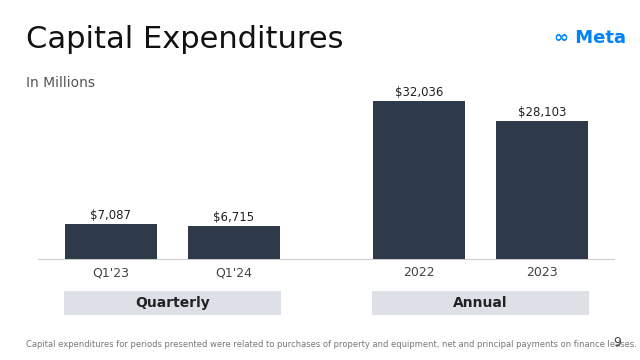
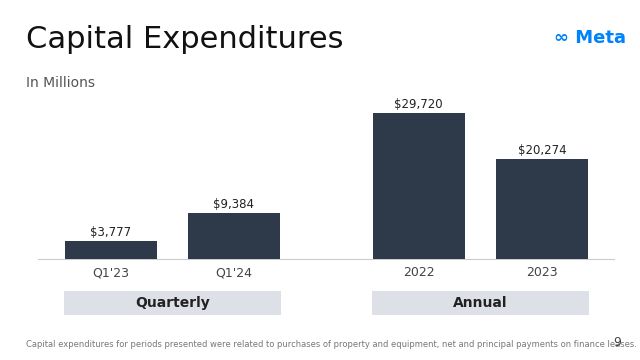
Q1'23: $7,087 -> $3,777
Q1'24: $6,715 -> $9,384
2022: $32,036 -> $29,720
2023: $28,103 -> $20,274
